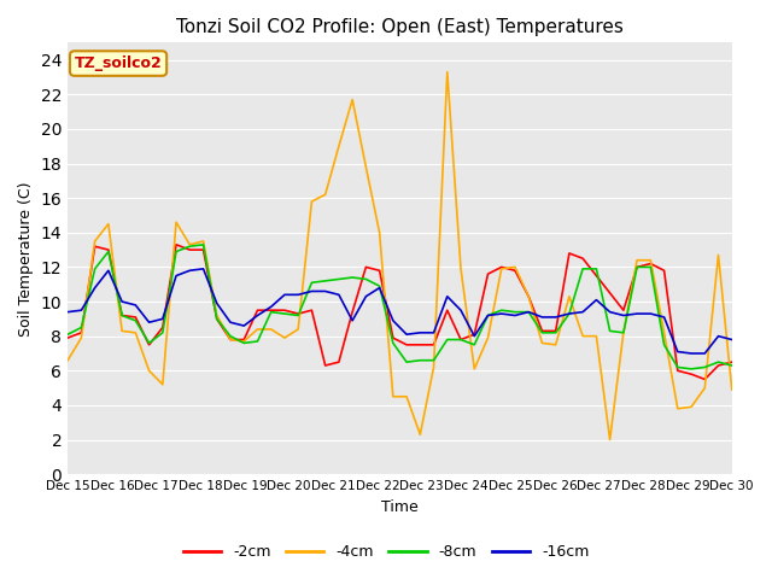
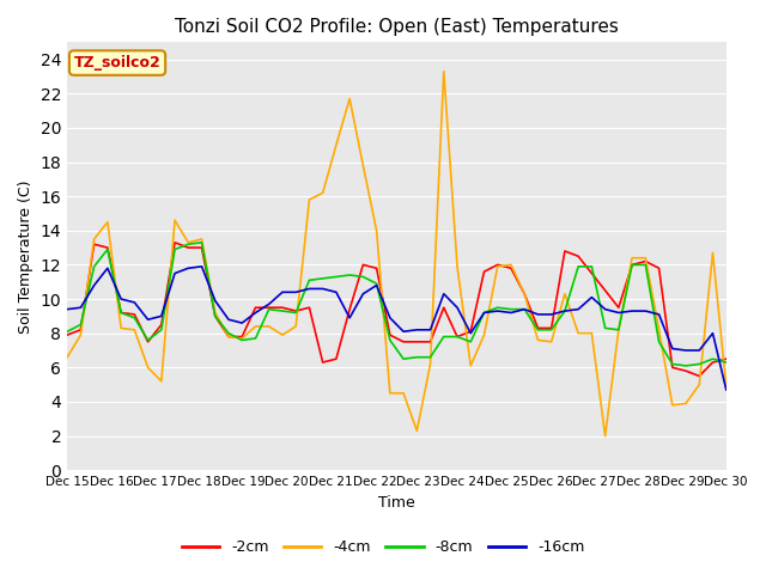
-16cm/Dec 30: 7.8 -> 4.7
